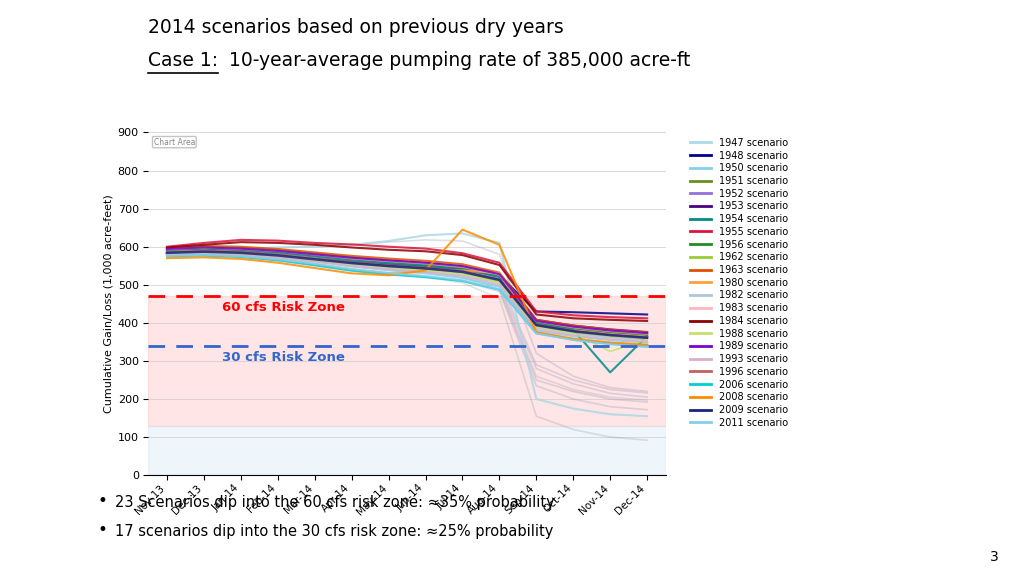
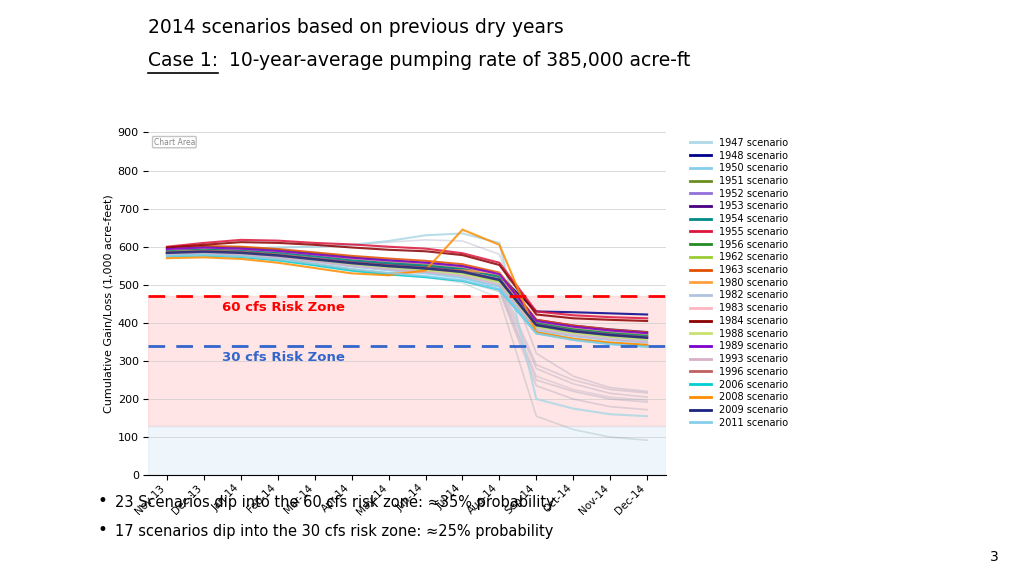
1954 scenario/Nov-14: 270 -> 372
1988 scenario/Nov-14: 325 -> 363
